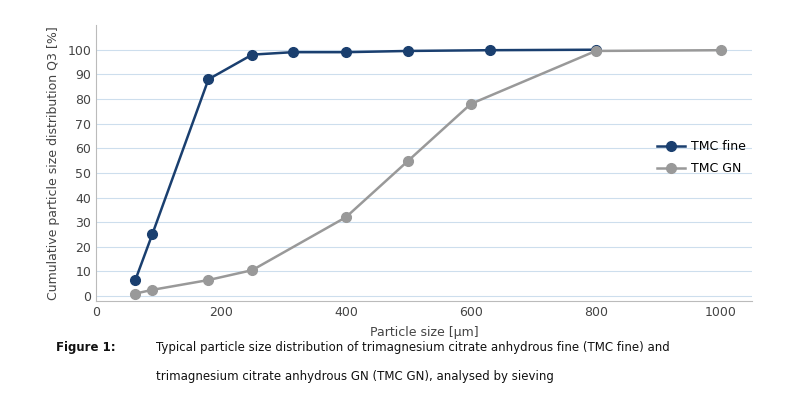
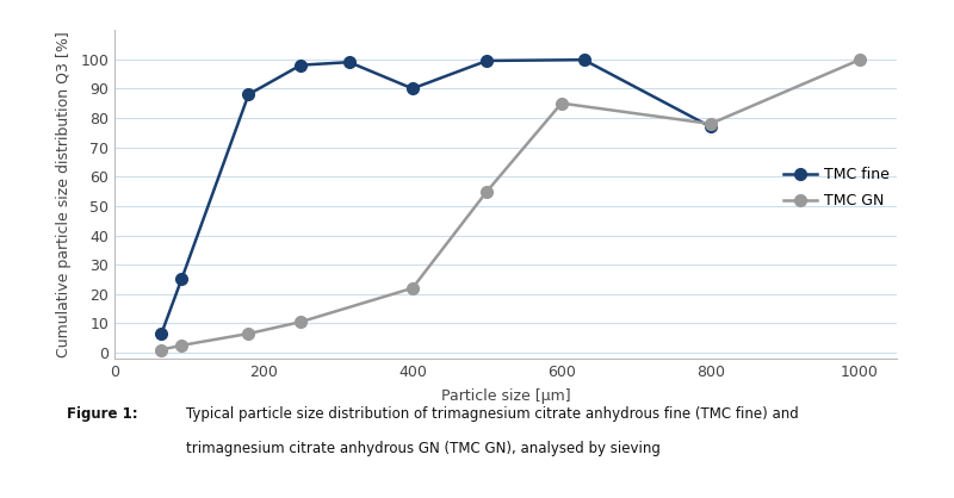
TMC fine/400: 99.0 -> 90.0
TMC GN/400: 32.0 -> 22.0
TMC GN/600: 78.0 -> 85.0
TMC fine/800: 100.0 -> 77.0
TMC GN/800: 99.5 -> 78.0
